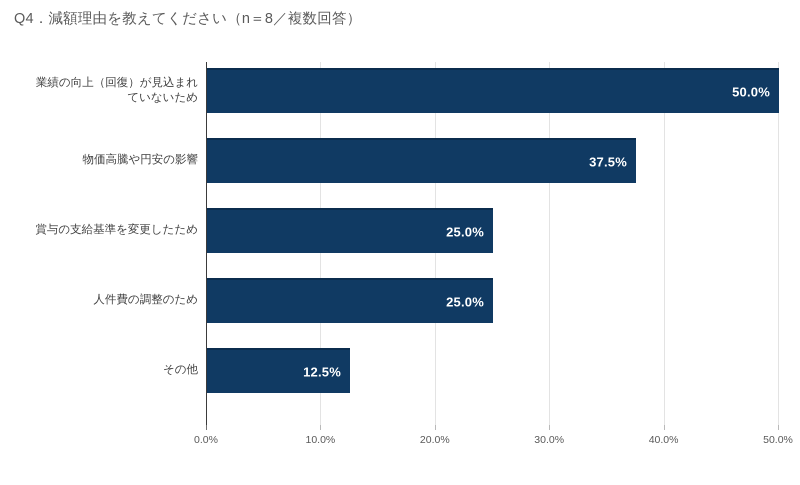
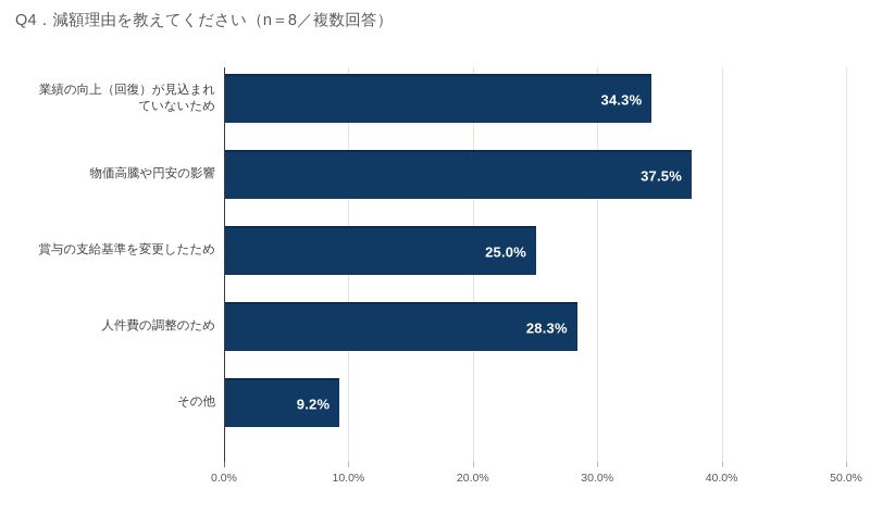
業績の向上（回復）が見込まれ ていないため: 50.0% -> 34.3%
人件費の調整のため: 25.0% -> 28.3%
その他: 12.5% -> 9.2%
